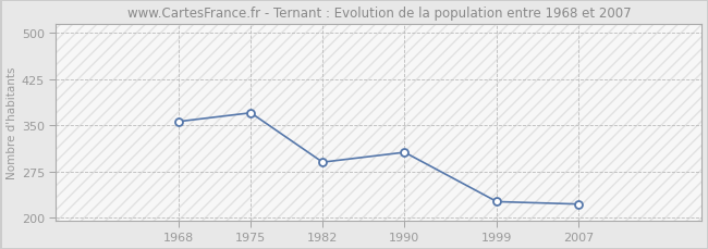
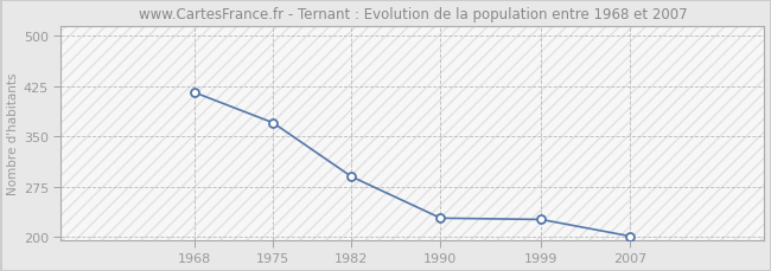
1968: 356 -> 415
1990: 306 -> 228
2007: 222 -> 201
